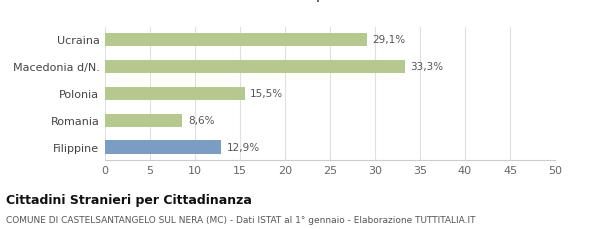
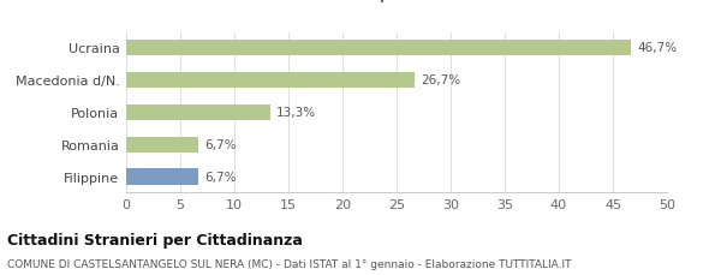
Ucraina: 29,1% -> 46,7%
Macedonia d/N.: 33,3% -> 26,7%
Polonia: 15,5% -> 13,3%
Romania: 8,6% -> 6,7%
Filippine: 12,9% -> 6,7%
